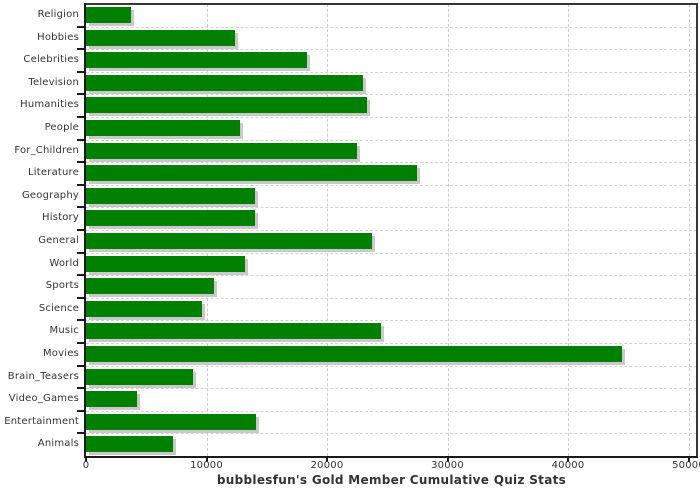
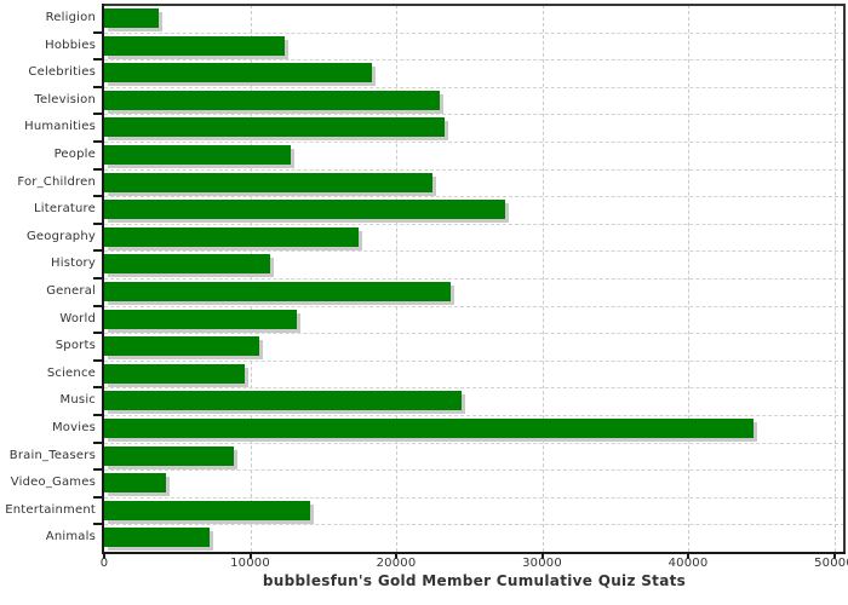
Geography: 14000 -> 17400
History: 14000 -> 11400
